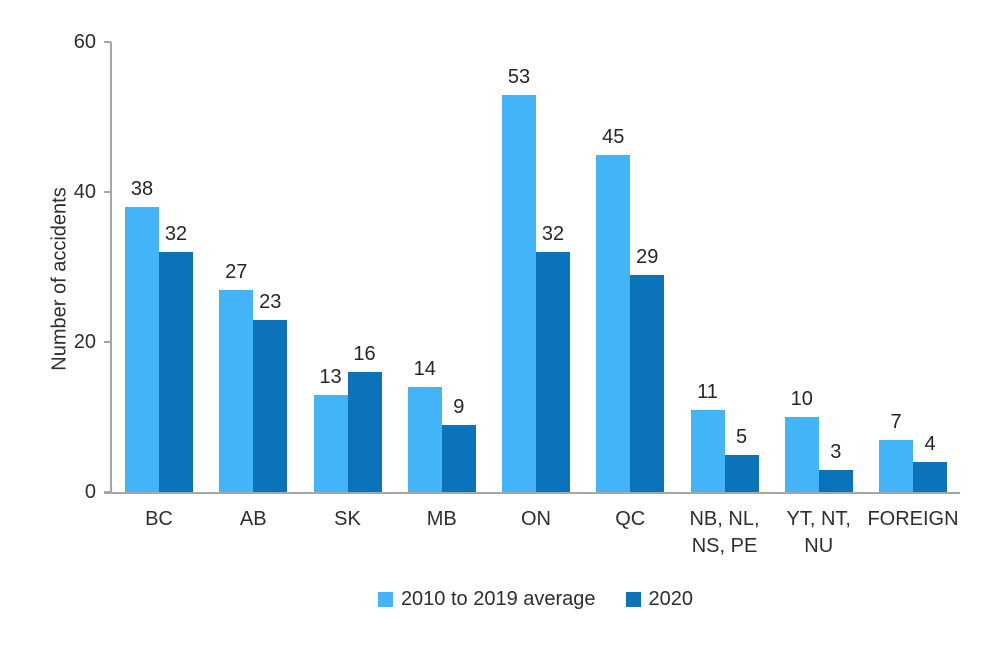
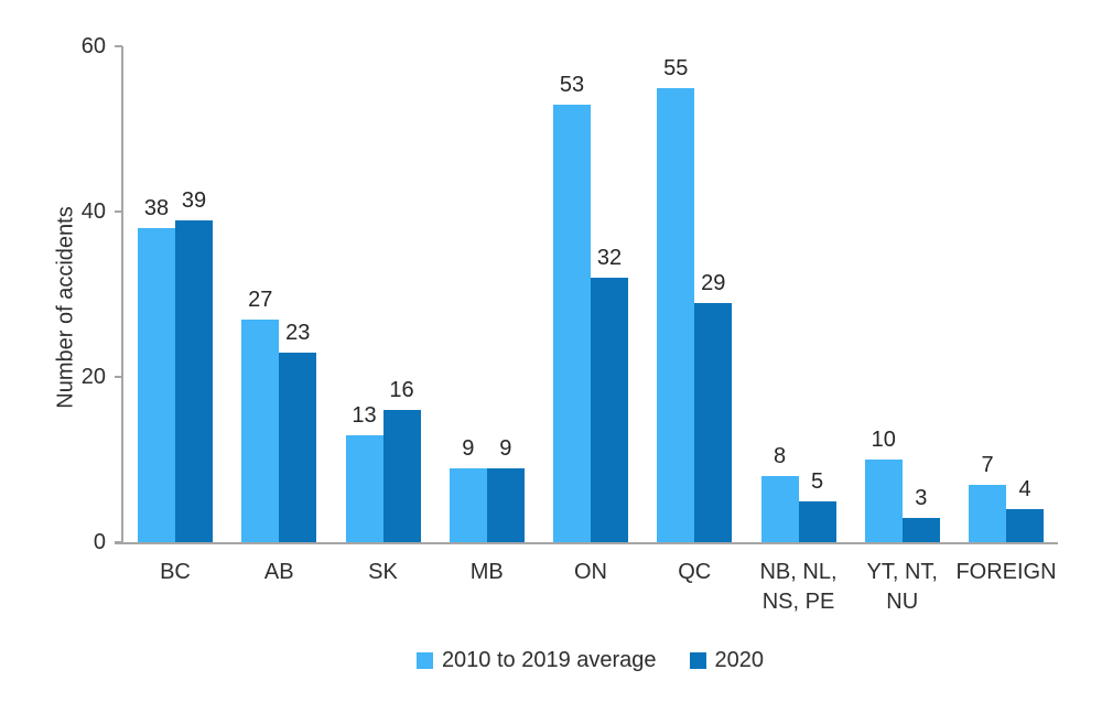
2020/BC: 32 -> 39
2010 to 2019 average/MB: 14 -> 9
2010 to 2019 average/QC: 45 -> 55
2010 to 2019 average/NB, NL, NS, PE: 11 -> 8
